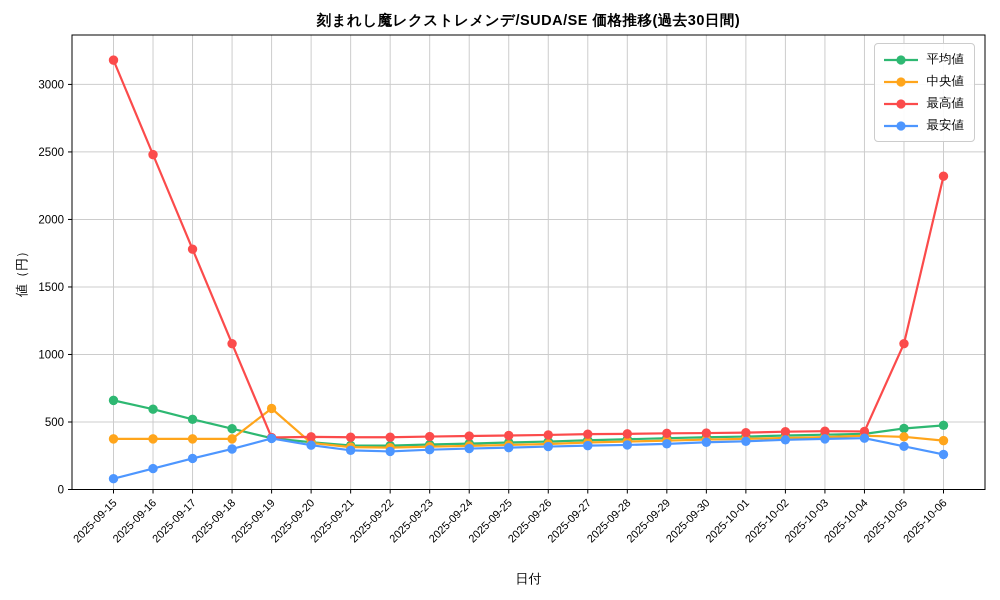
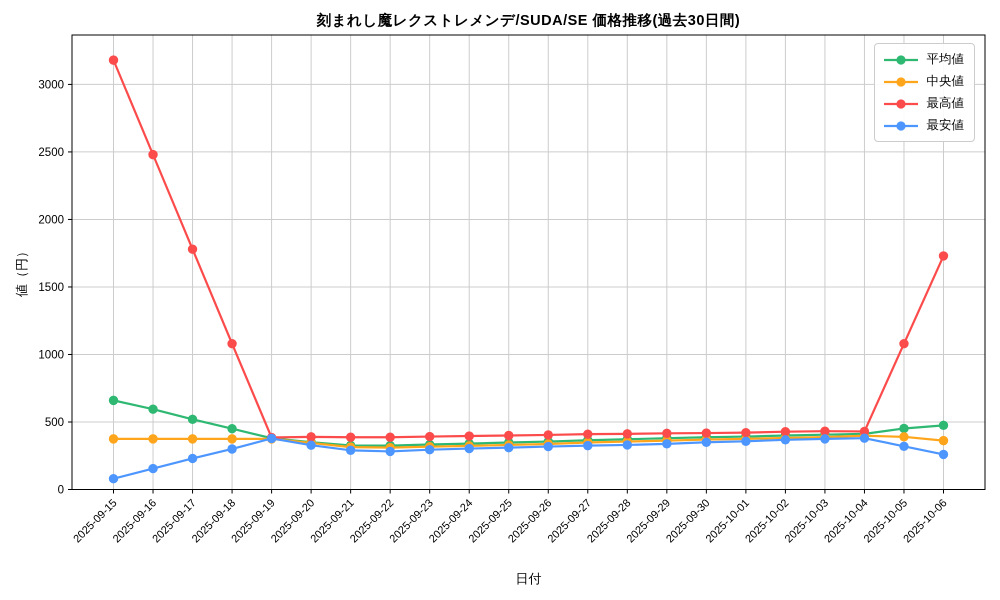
中央値/2025-09-19: 600 -> 380
最高値/2025-10-06: 2320 -> 1730
